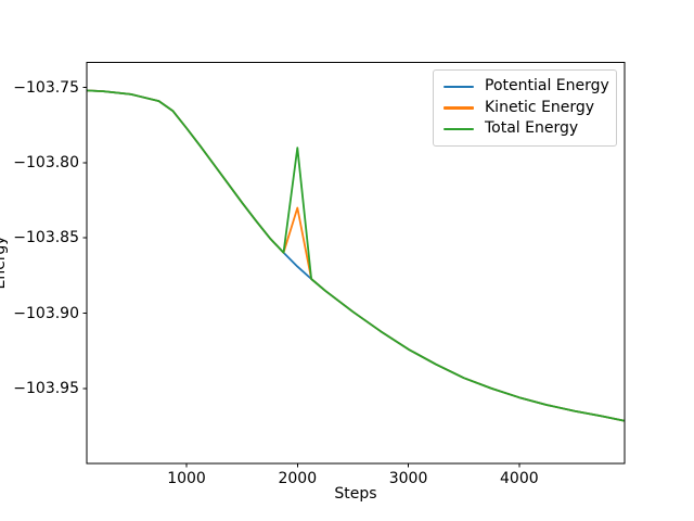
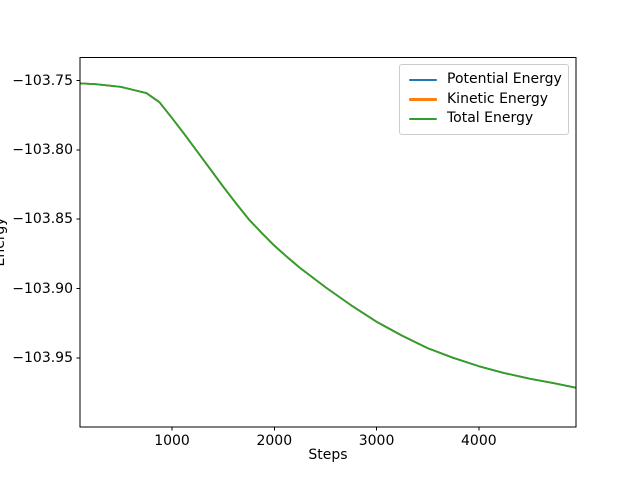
Kinetic Energy/2000: -103.830 -> -103.869
Total Energy/2000: -103.790 -> -103.869
